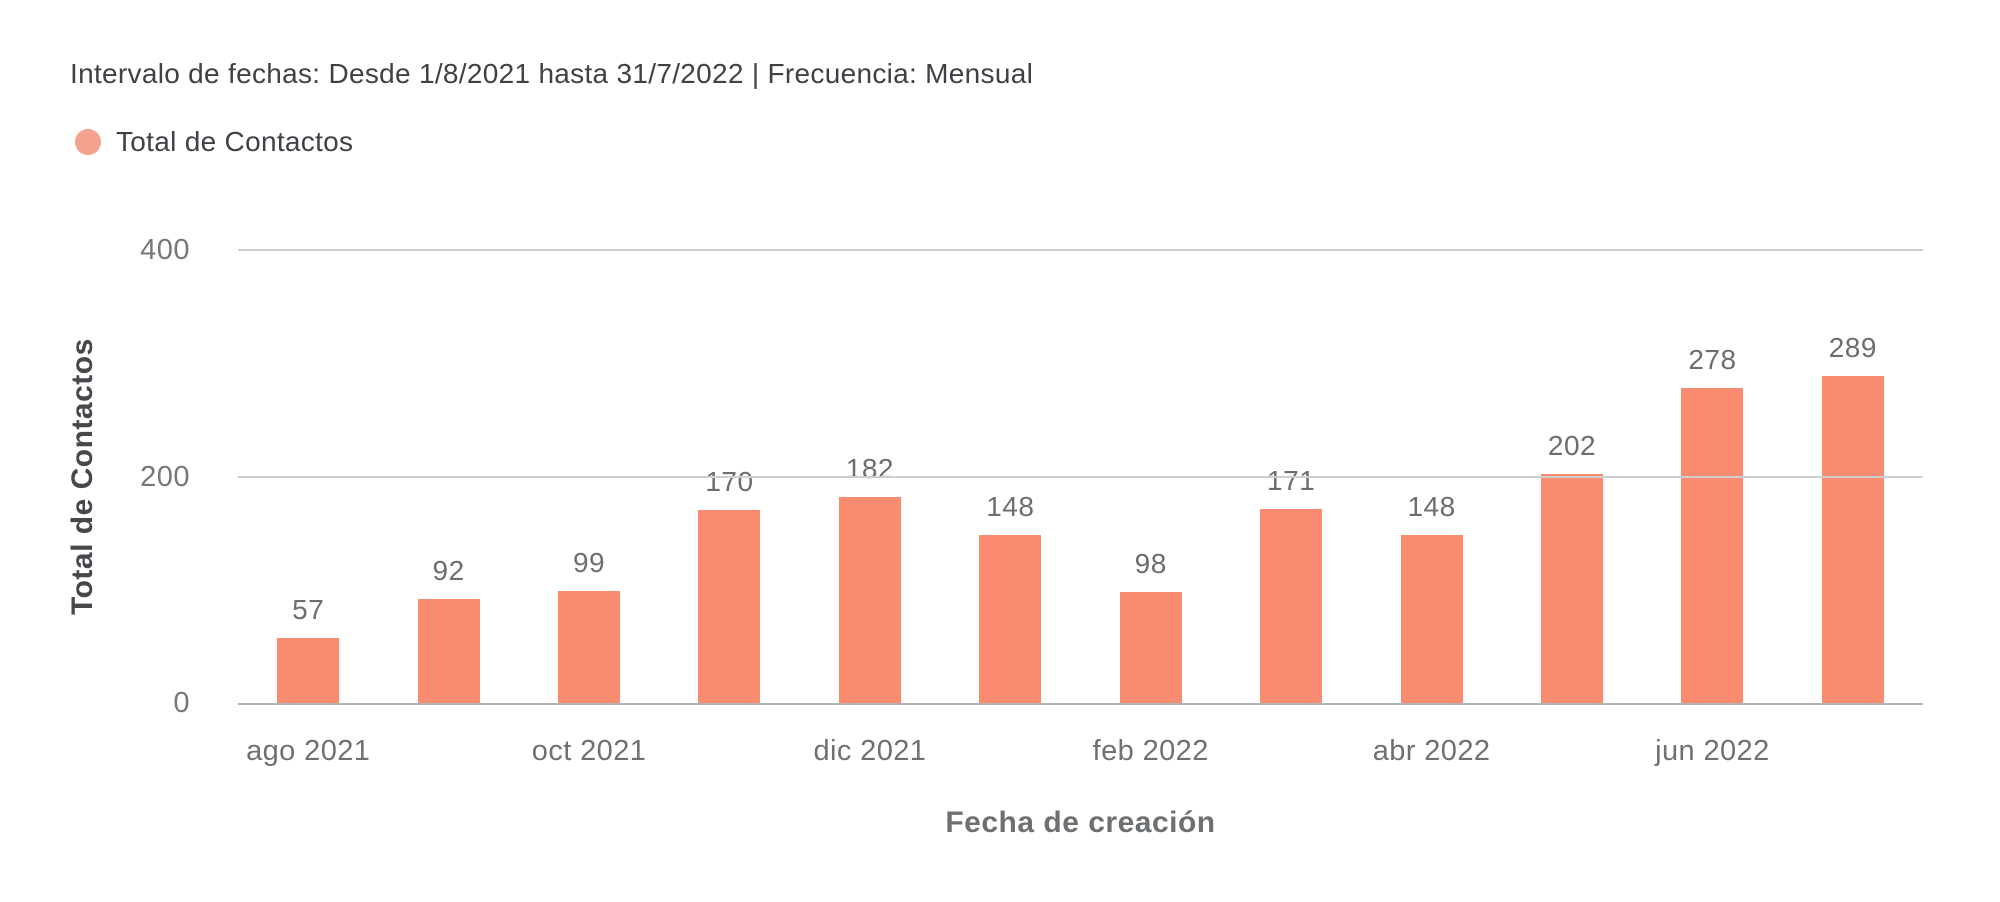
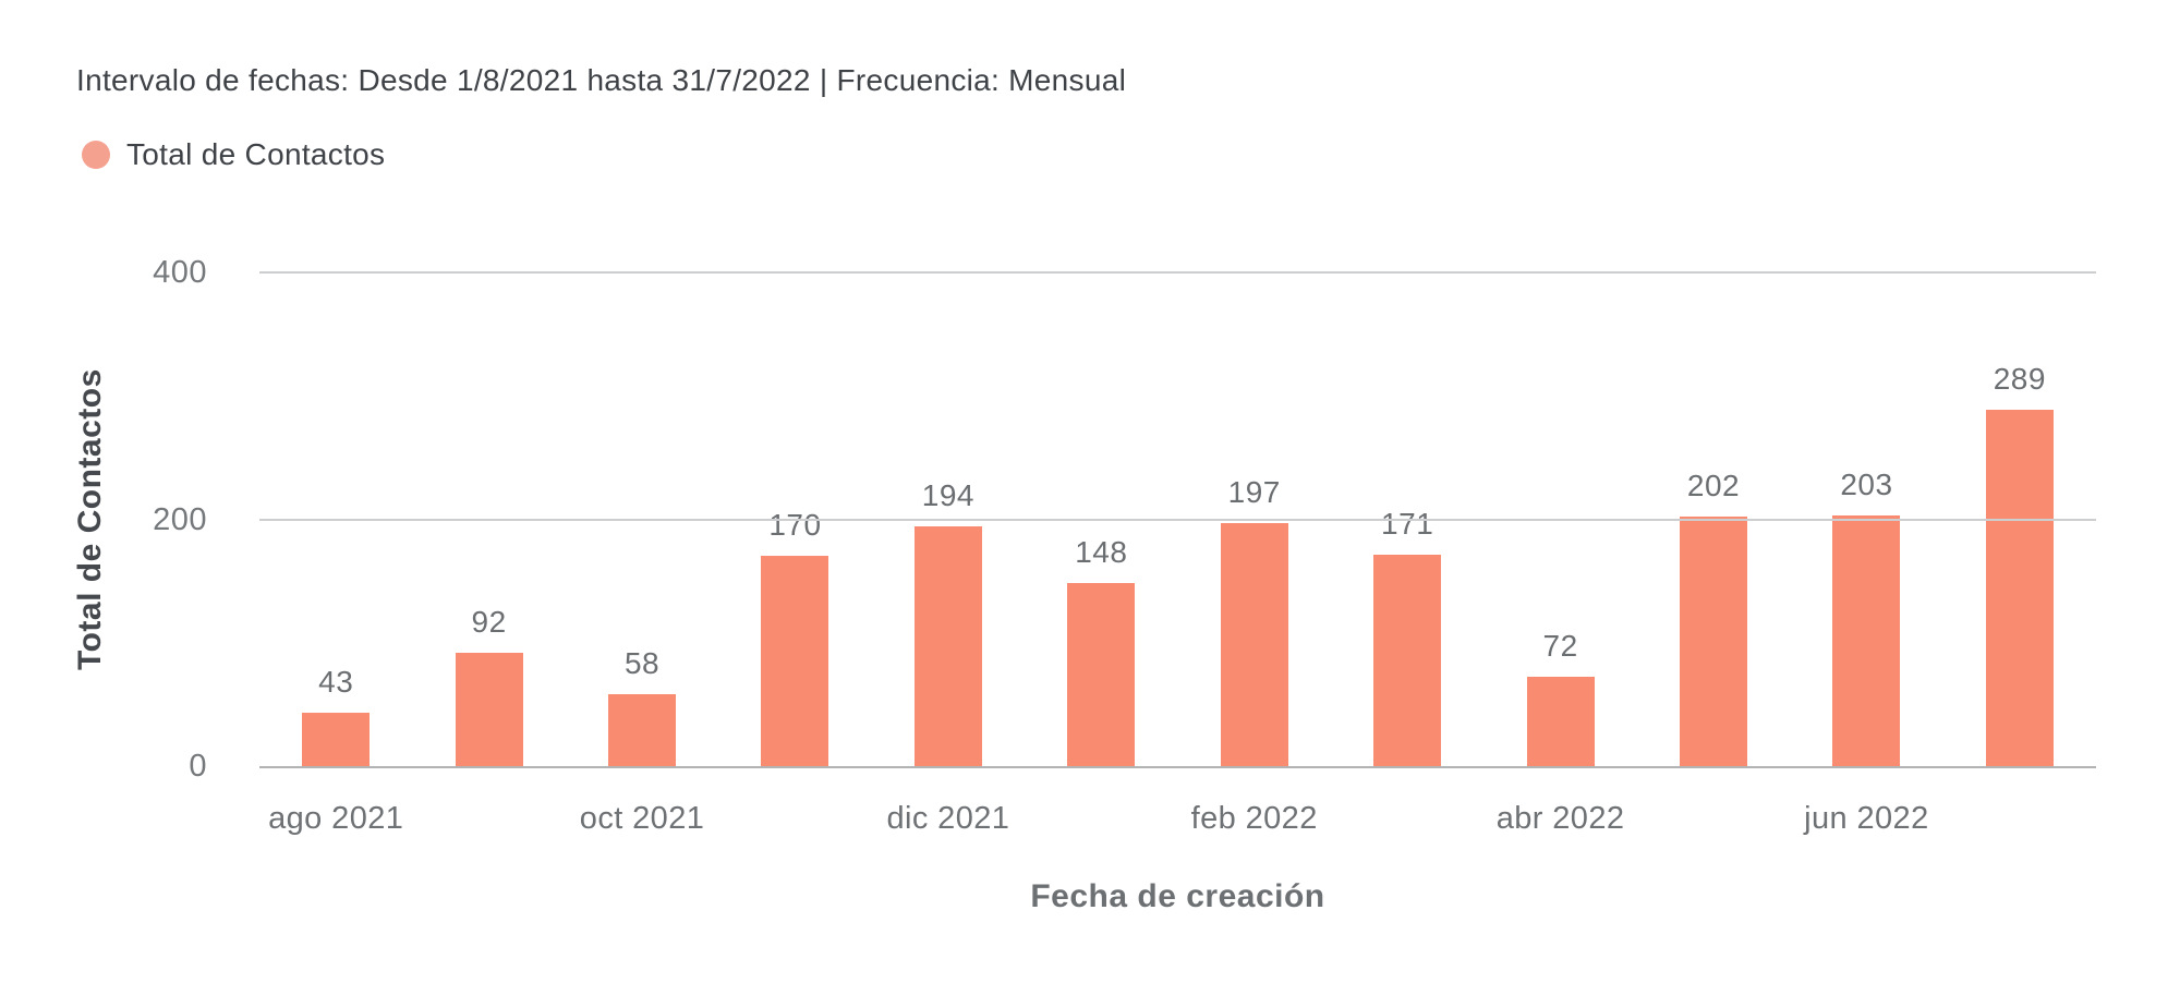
ago 2021: 57 -> 43
oct 2021: 99 -> 58
dic 2021: 182 -> 194
feb 2022: 98 -> 197
abr 2022: 148 -> 72
jun 2022: 278 -> 203
